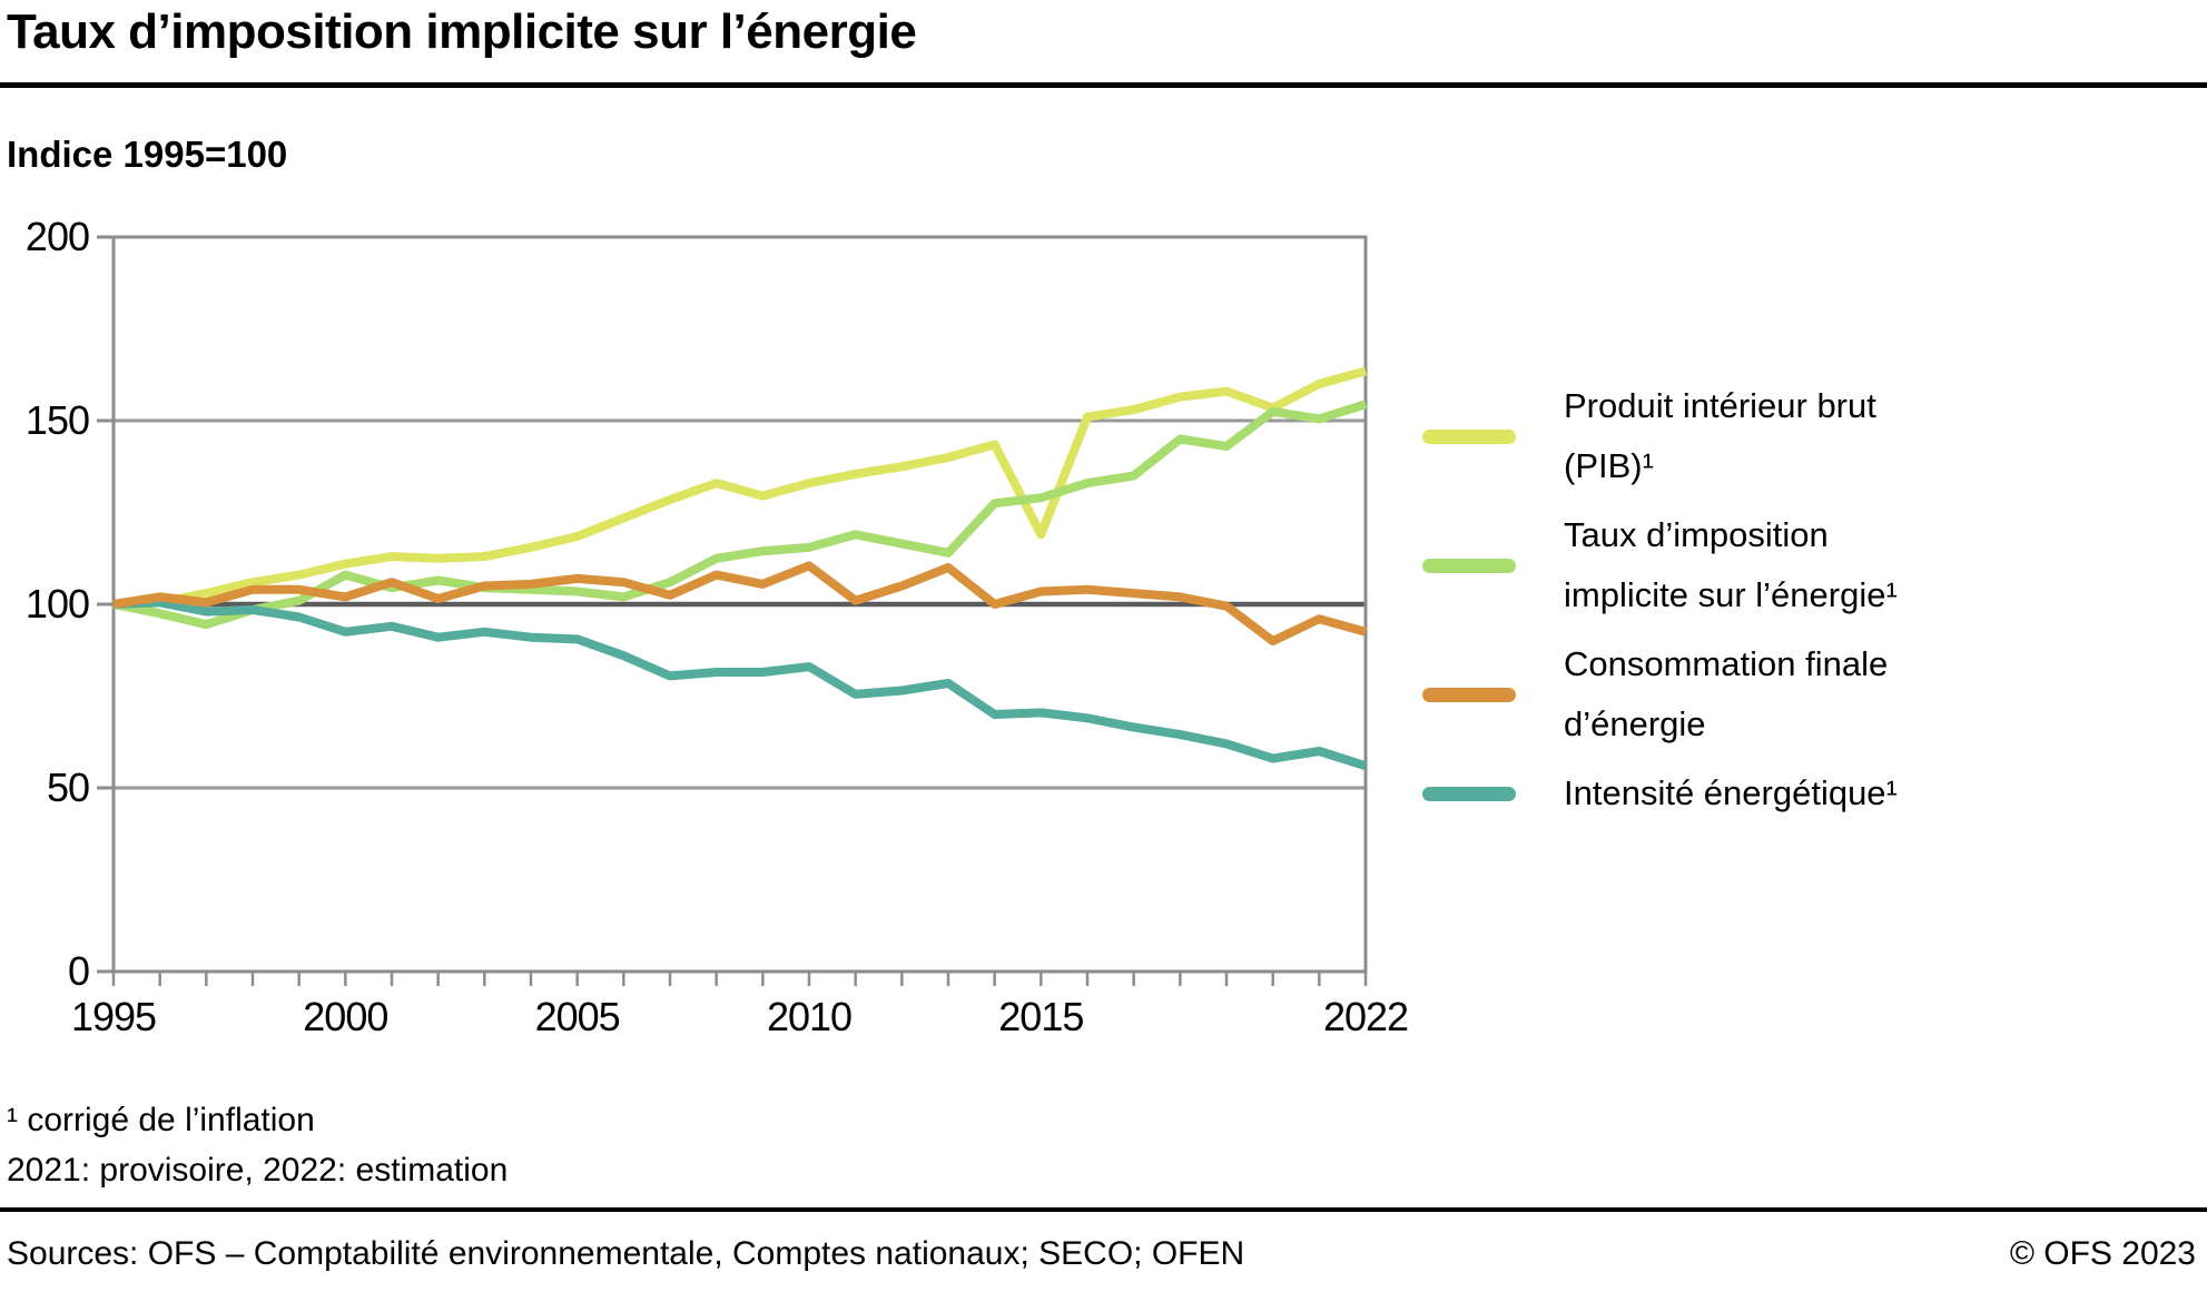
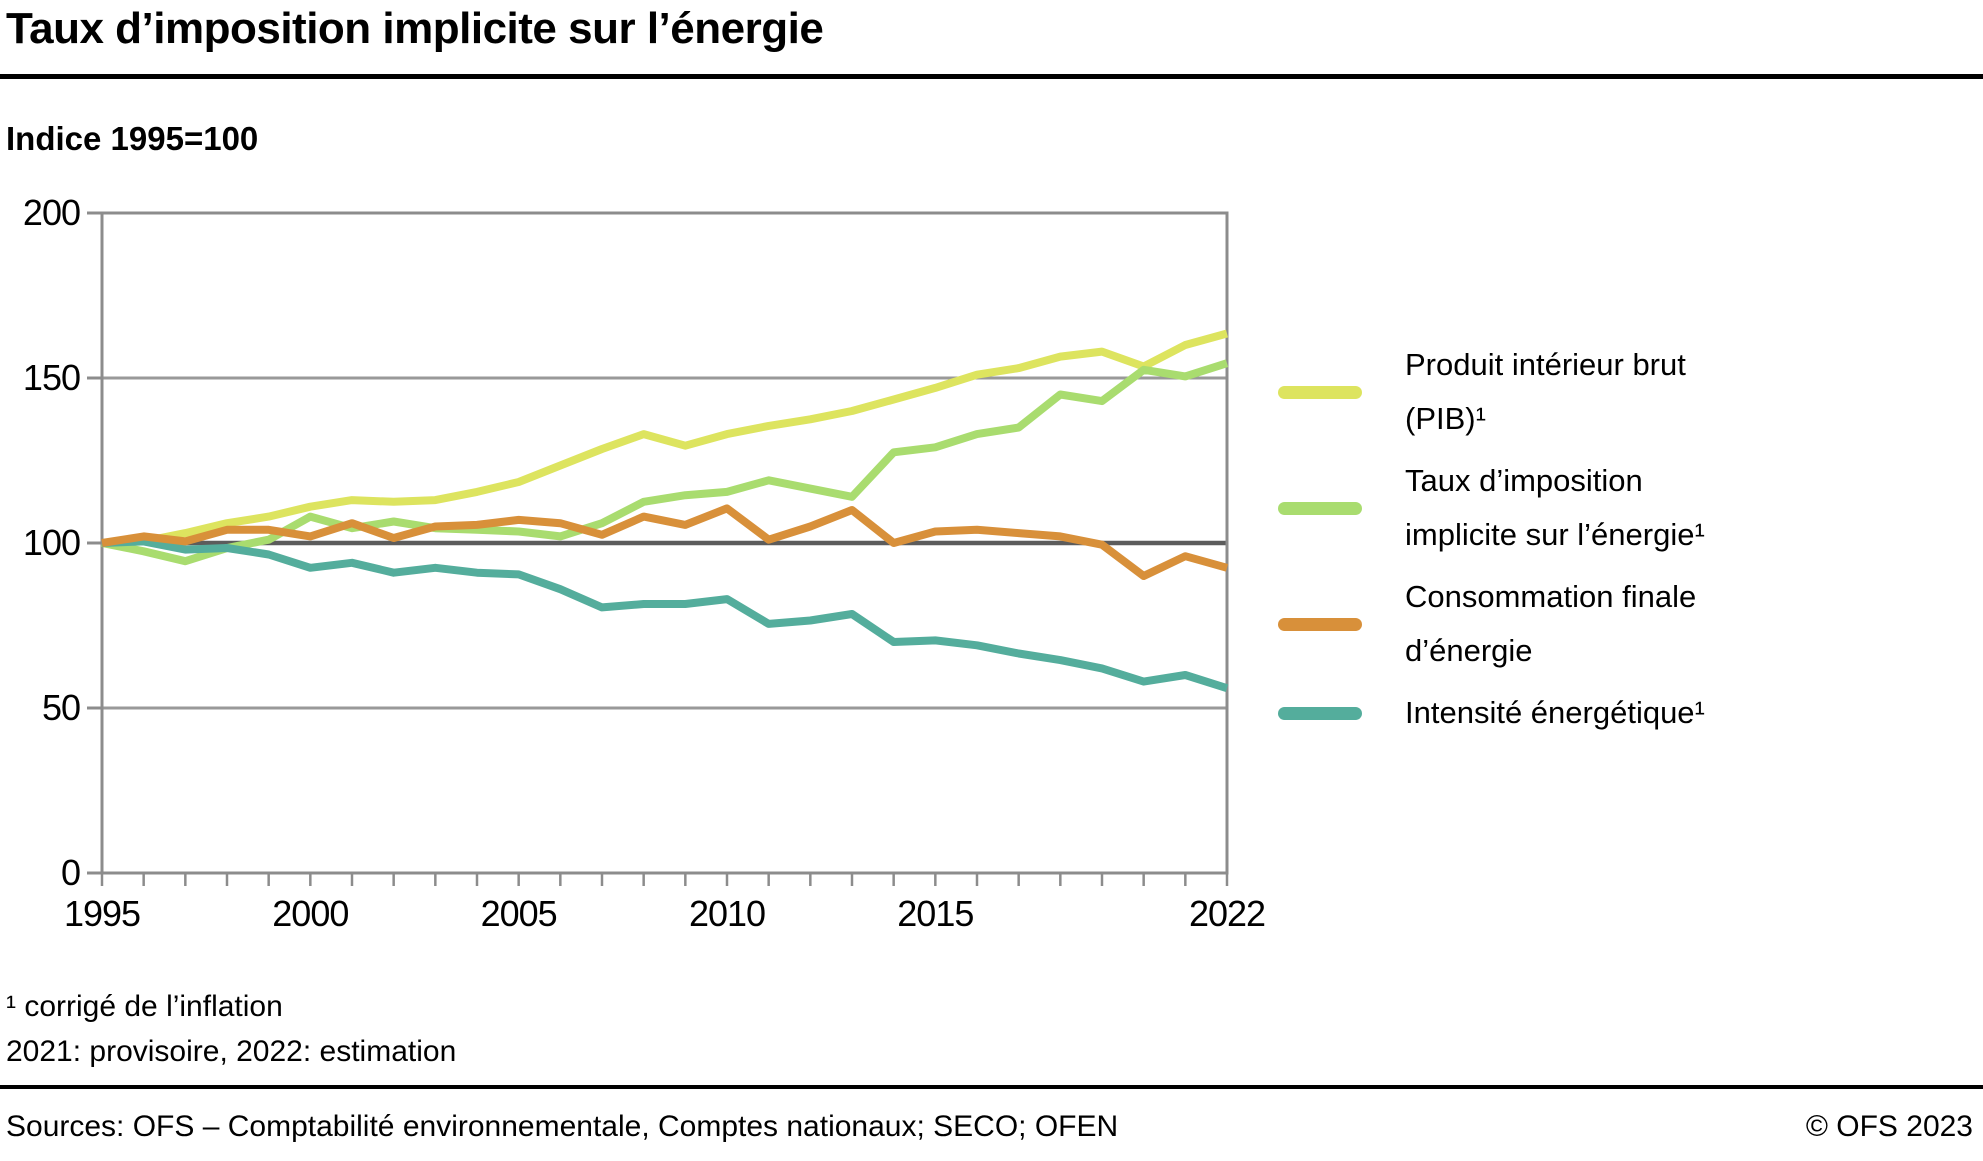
Produit intérieur brut (PIB)¹/2015: 119 -> 147
